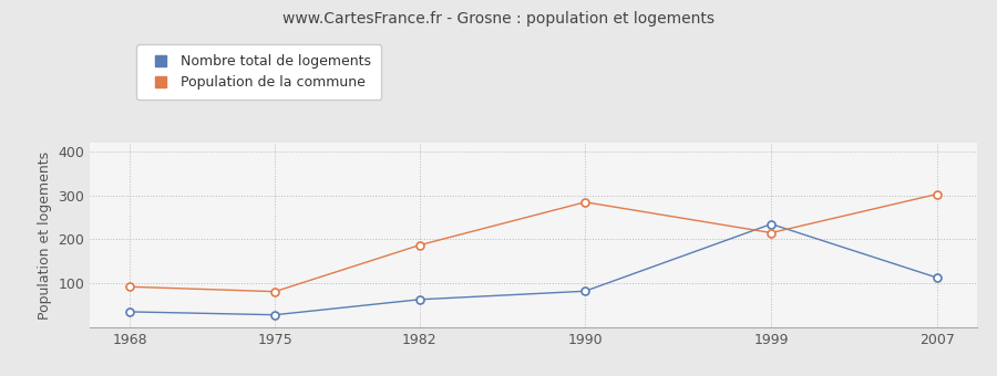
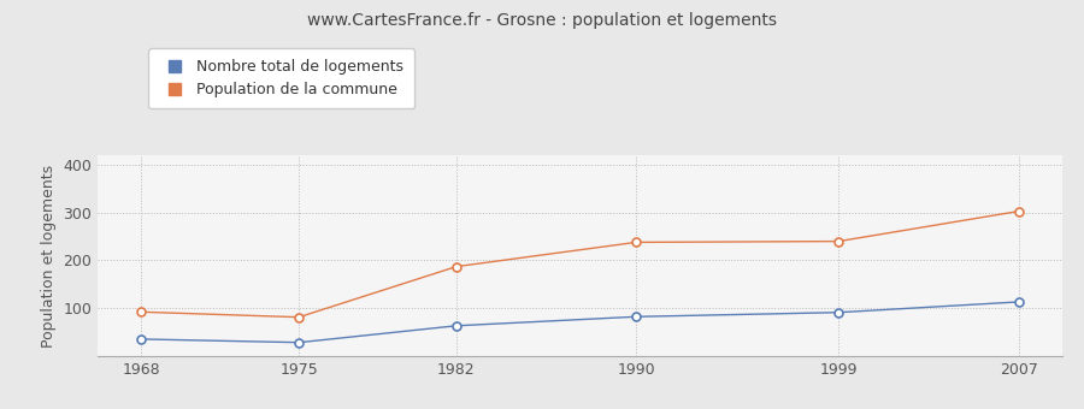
Population de la commune/1990: 285 -> 238
Nombre total de logements/1999: 235 -> 91
Population de la commune/1999: 215 -> 240
